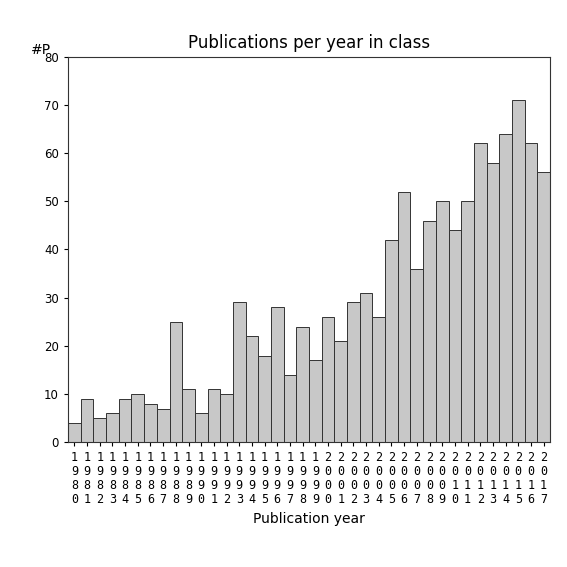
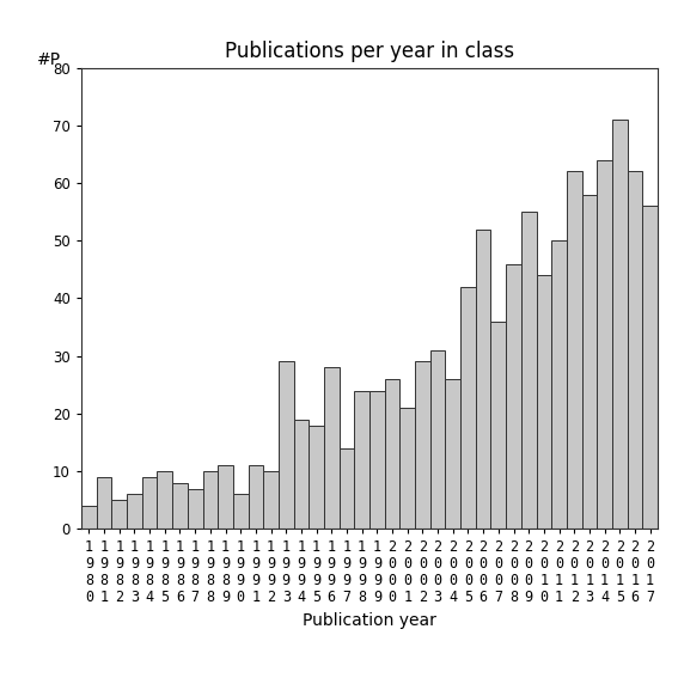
1 9 8 8: 25 -> 10
1 9 9 4: 22 -> 19
1 9 9 9: 17 -> 24
2 0 0 9: 50 -> 55
